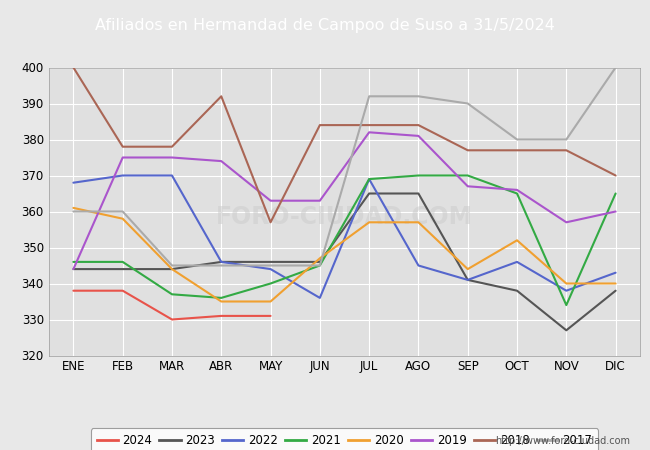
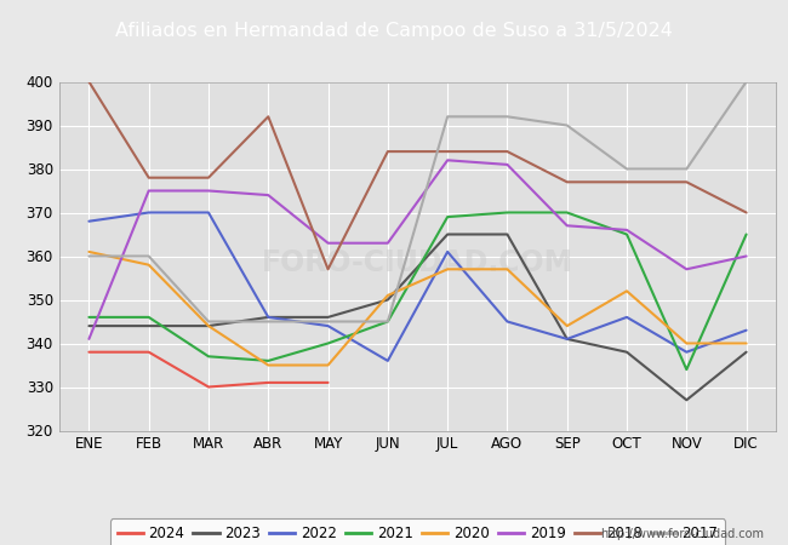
2019/ENE: 344 -> 341
2023/JUN: 346 -> 350
2020/JUN: 347 -> 351
2022/JUL: 369 -> 361
